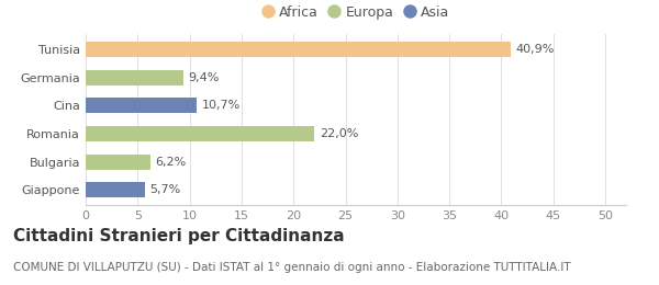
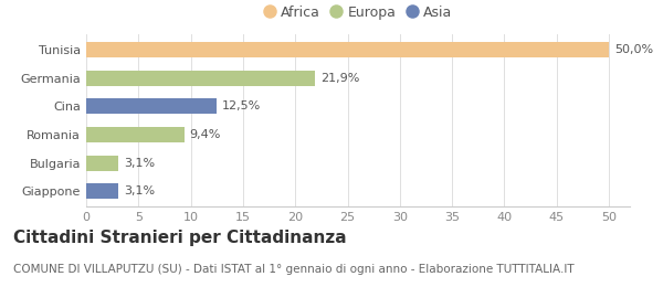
Tunisia: 40,9% -> 50,0%
Germania: 9,4% -> 21,9%
Cina: 10,7% -> 12,5%
Romania: 22,0% -> 9,4%
Bulgaria: 6,2% -> 3,1%
Giappone: 5,7% -> 3,1%
